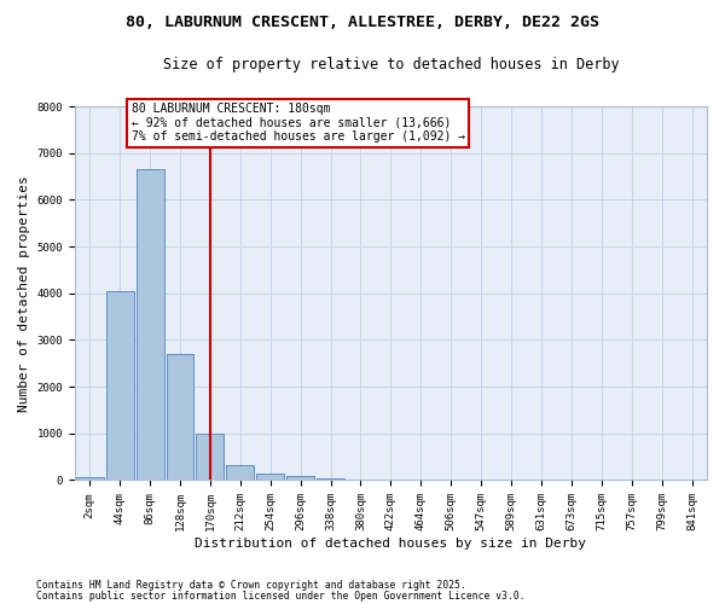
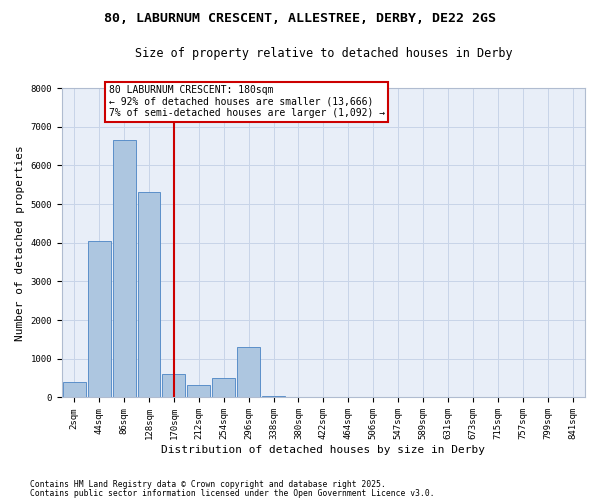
2sqm: 60 -> 400
128sqm: 2700 -> 5300
170sqm: 1000 -> 600
254sqm: 130 -> 500
296sqm: 90 -> 1300
